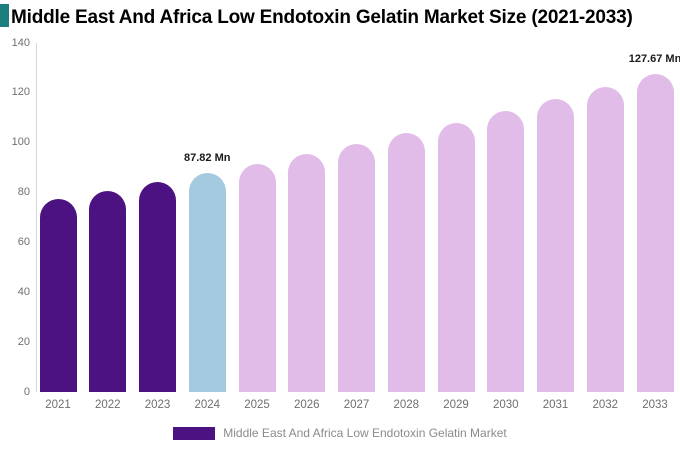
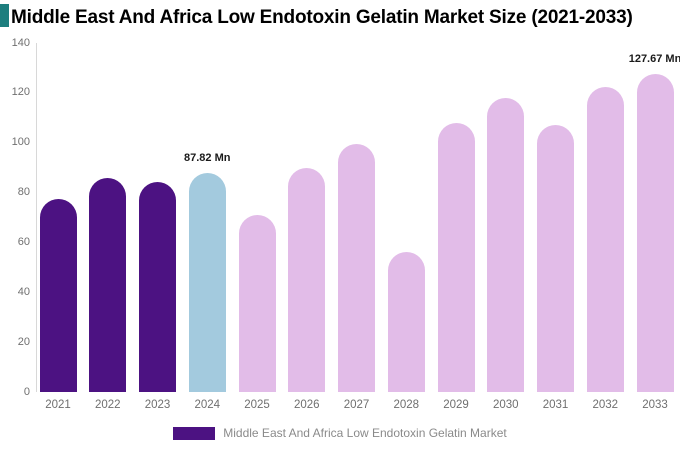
2022: 81 -> 86
2025: 92 -> 71
2026: 95 -> 90
2028: 104 -> 56
2030: 113 -> 118
2031: 118 -> 107
